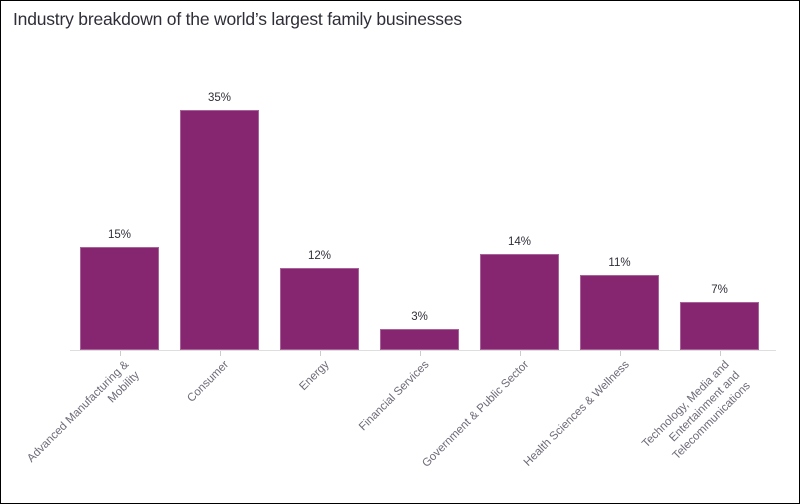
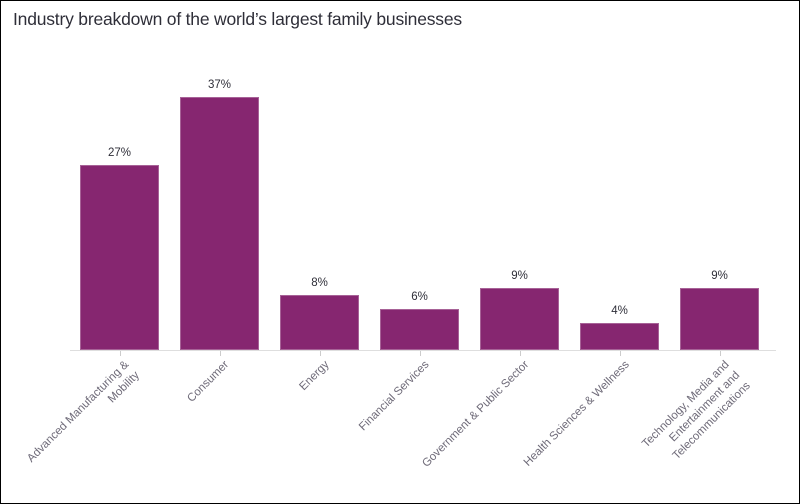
Advanced Manufacturing & Mobility: 15% -> 27%
Consumer: 35% -> 37%
Energy: 12% -> 8%
Financial Services: 3% -> 6%
Government & Public Sector: 14% -> 9%
Health Sciences & Wellness: 11% -> 4%
Technology, Media and Entertainment and Telecommunications: 7% -> 9%
